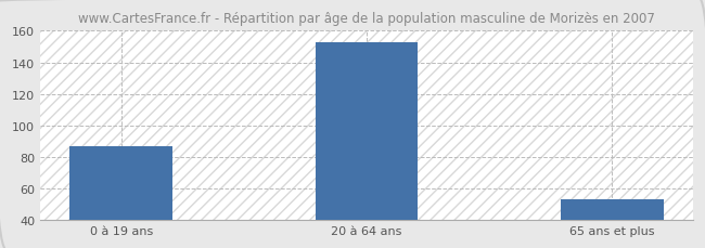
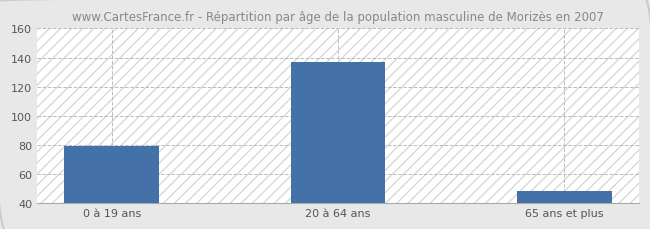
0 à 19 ans: 87 -> 79
20 à 64 ans: 153 -> 137
65 ans et plus: 53 -> 48
